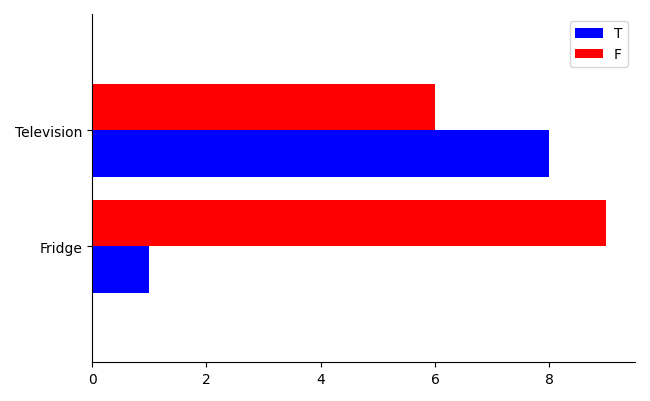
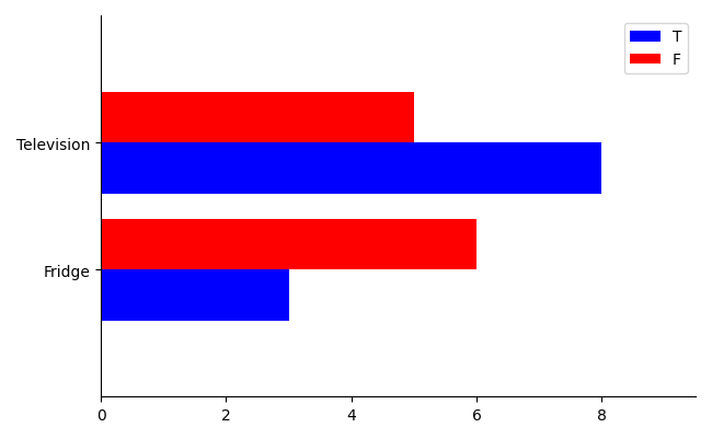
F/Television: 6 -> 5
F/Fridge: 9 -> 6
T/Fridge: 1 -> 3
